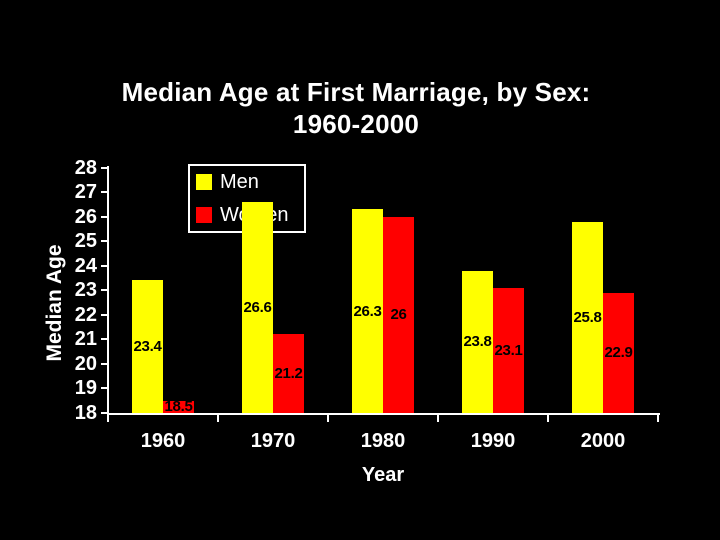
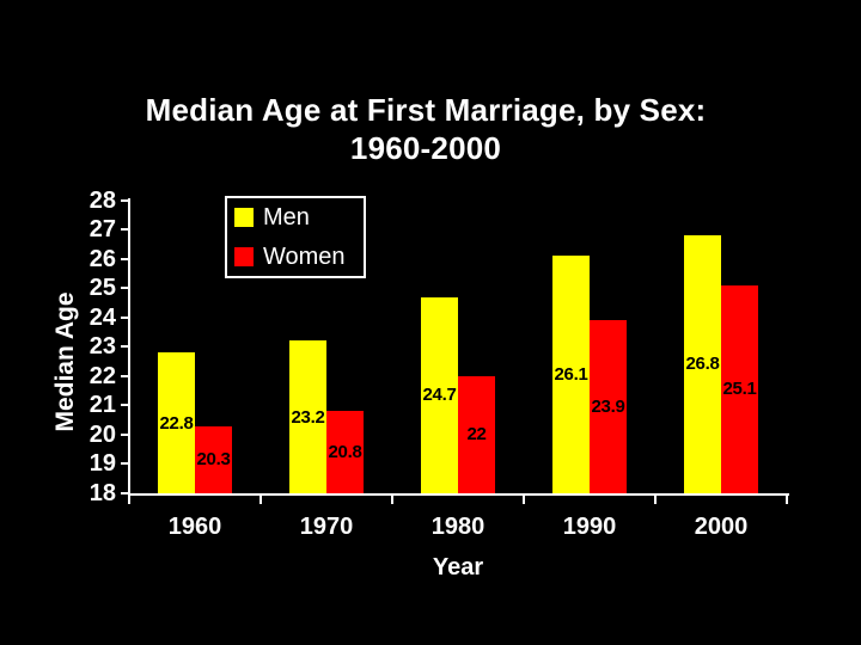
Men/1960: 23.4 -> 22.8
Women/1960: 18.5 -> 20.3
Men/1970: 26.6 -> 23.2
Women/1970: 21.2 -> 20.8
Men/1980: 26.3 -> 24.7
Women/1980: 26 -> 22
Men/1990: 23.8 -> 26.1
Women/1990: 23.1 -> 23.9
Men/2000: 25.8 -> 26.8
Women/2000: 22.9 -> 25.1
